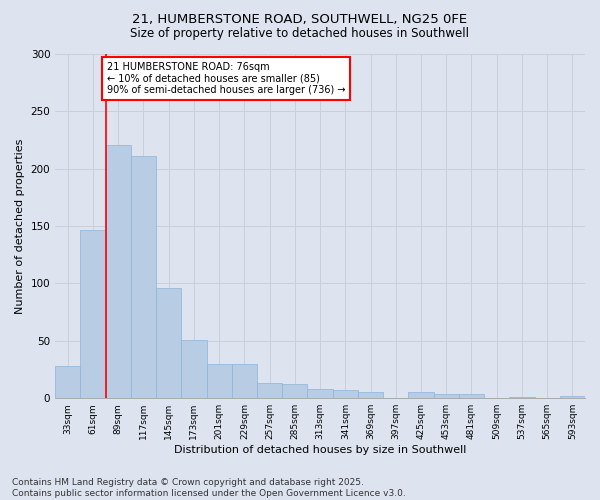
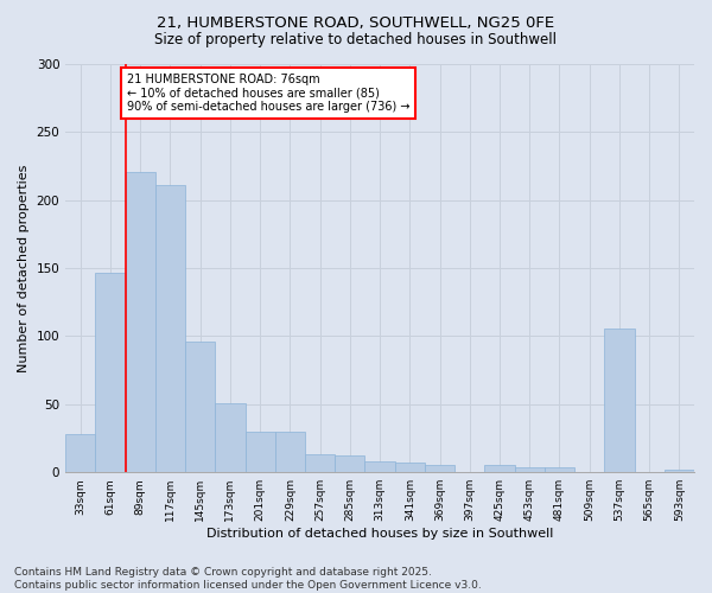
537sqm: 1 -> 106
